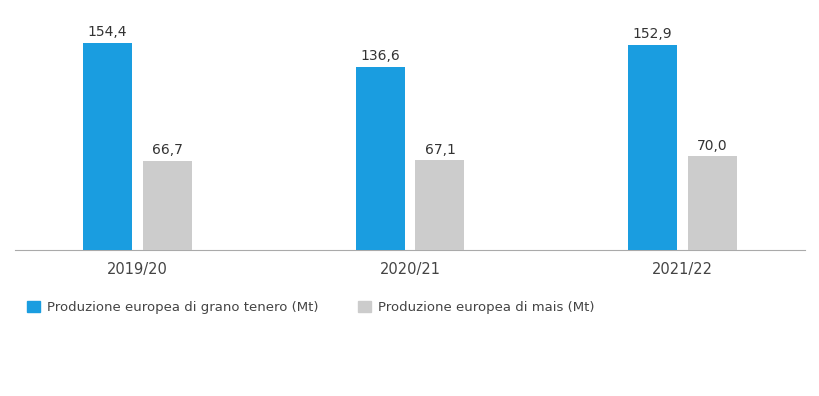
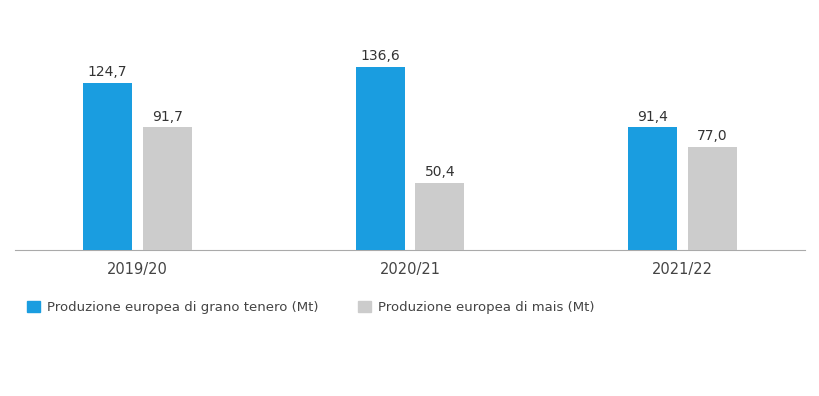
Produzione europea di grano tenero (Mt)/2019/20: 154,4 -> 124,7
Produzione europea di mais (Mt)/2019/20: 66,7 -> 91,7
Produzione europea di mais (Mt)/2020/21: 67,1 -> 50,4
Produzione europea di grano tenero (Mt)/2021/22: 152,9 -> 91,4
Produzione europea di mais (Mt)/2021/22: 70,0 -> 77,0
